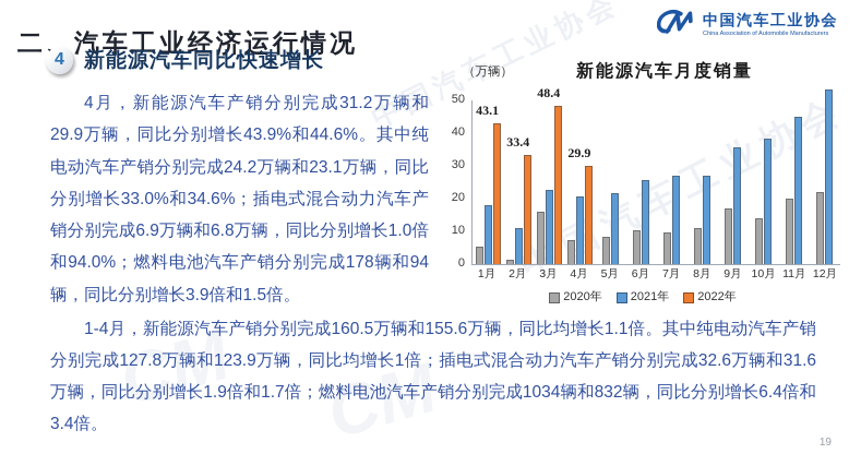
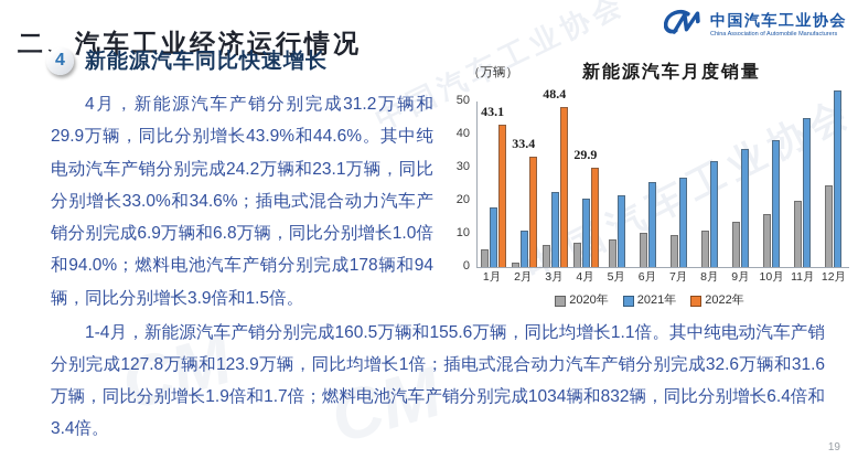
2020年/3月: 16 -> 7
2021年/8月: 27 -> 32
2020年/9月: 17 -> 14
2020年/10月: 14 -> 16
2020年/12月: 22 -> 25
